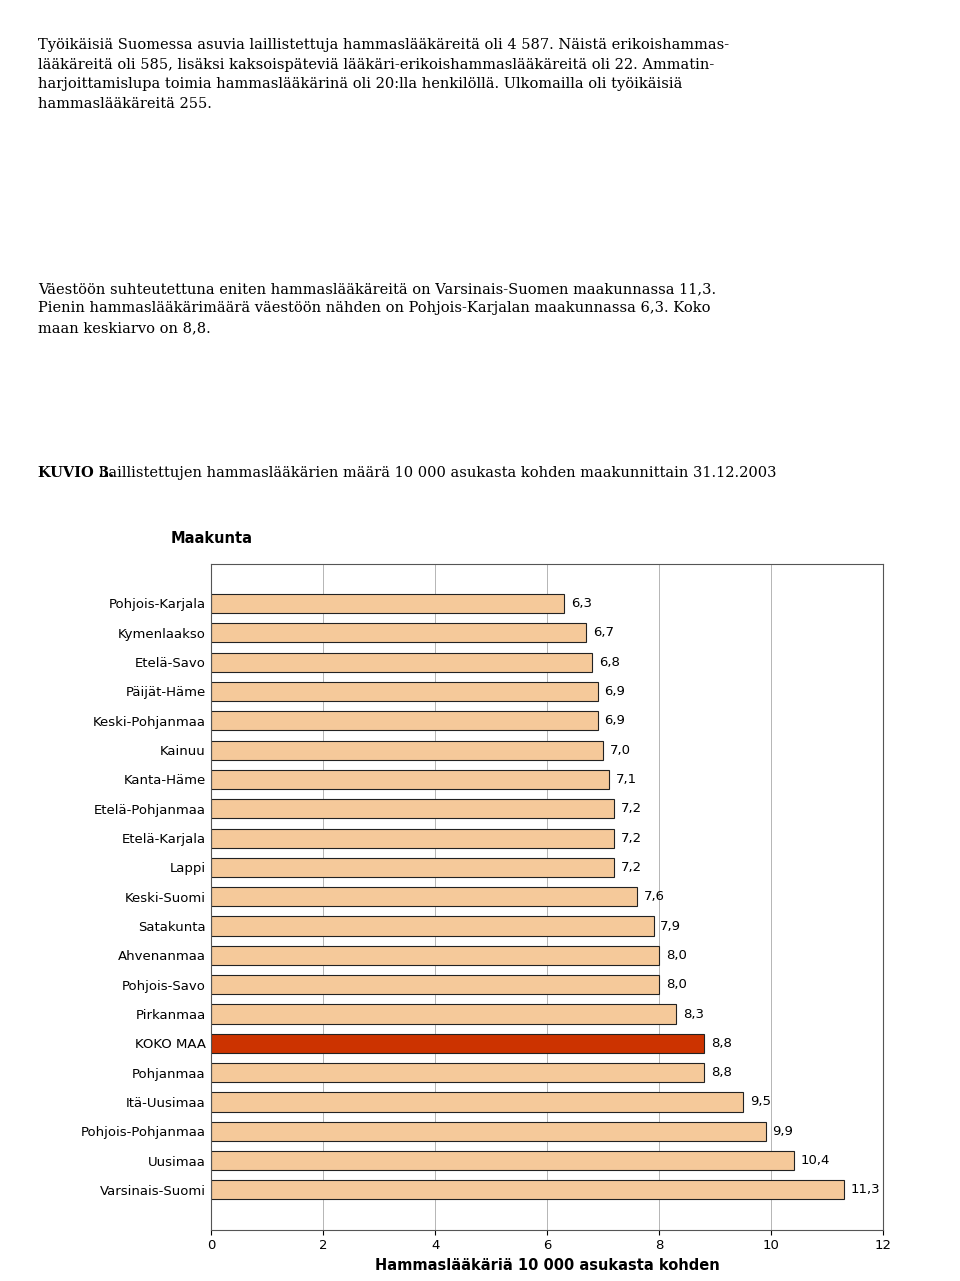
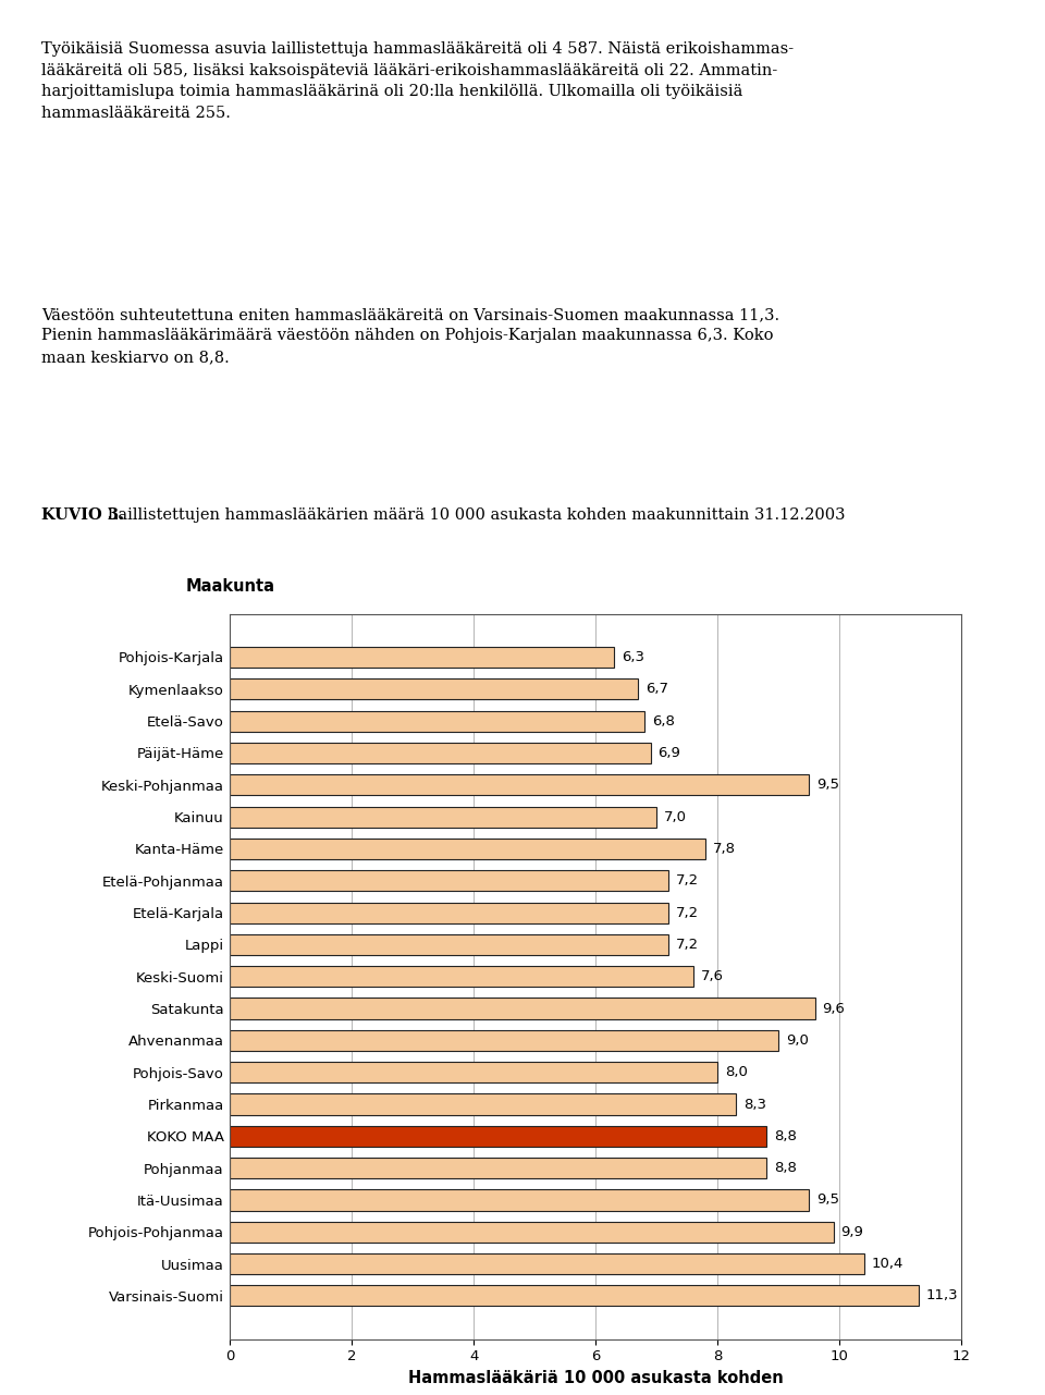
Keski-Pohjanmaa: 6,9 -> 9,5
Kanta-Häme: 7,1 -> 7,8
Satakunta: 7,9 -> 9,6
Ahvenanmaa: 8,0 -> 9,0
